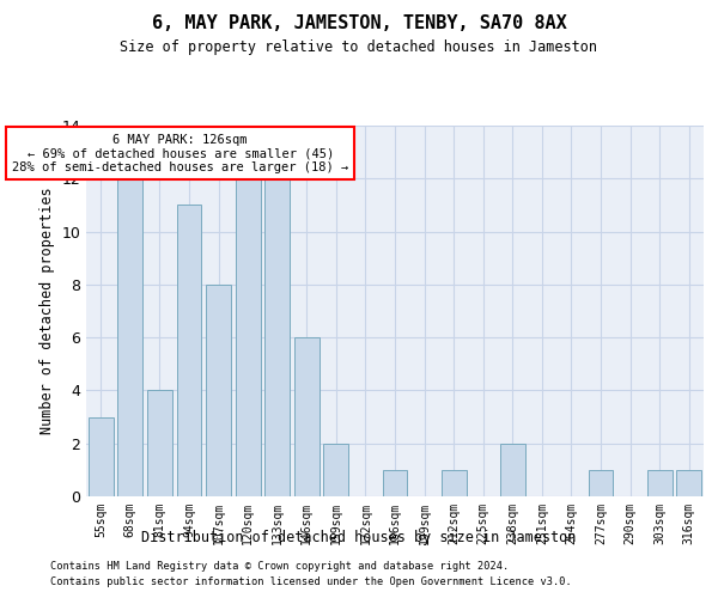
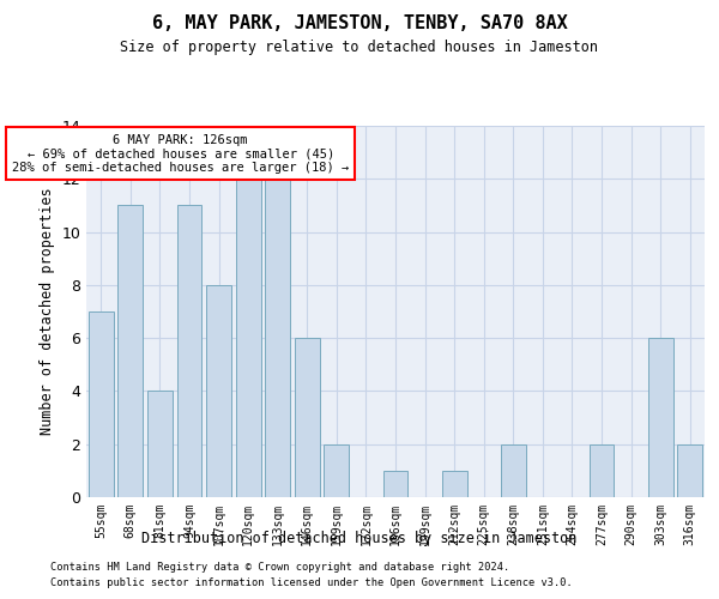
55sqm: 3 -> 7
68sqm: 12 -> 11
277sqm: 1 -> 2
303sqm: 1 -> 6
316sqm: 1 -> 2
